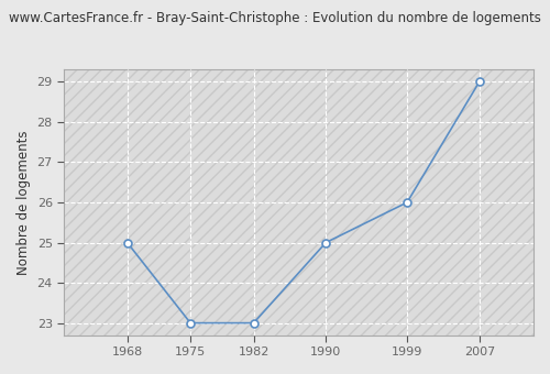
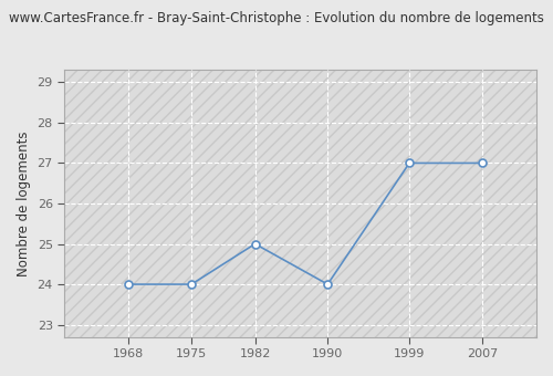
1968: 25 -> 24
1975: 23 -> 24
1982: 23 -> 25
1990: 25 -> 24
1999: 26 -> 27
2007: 29 -> 27
